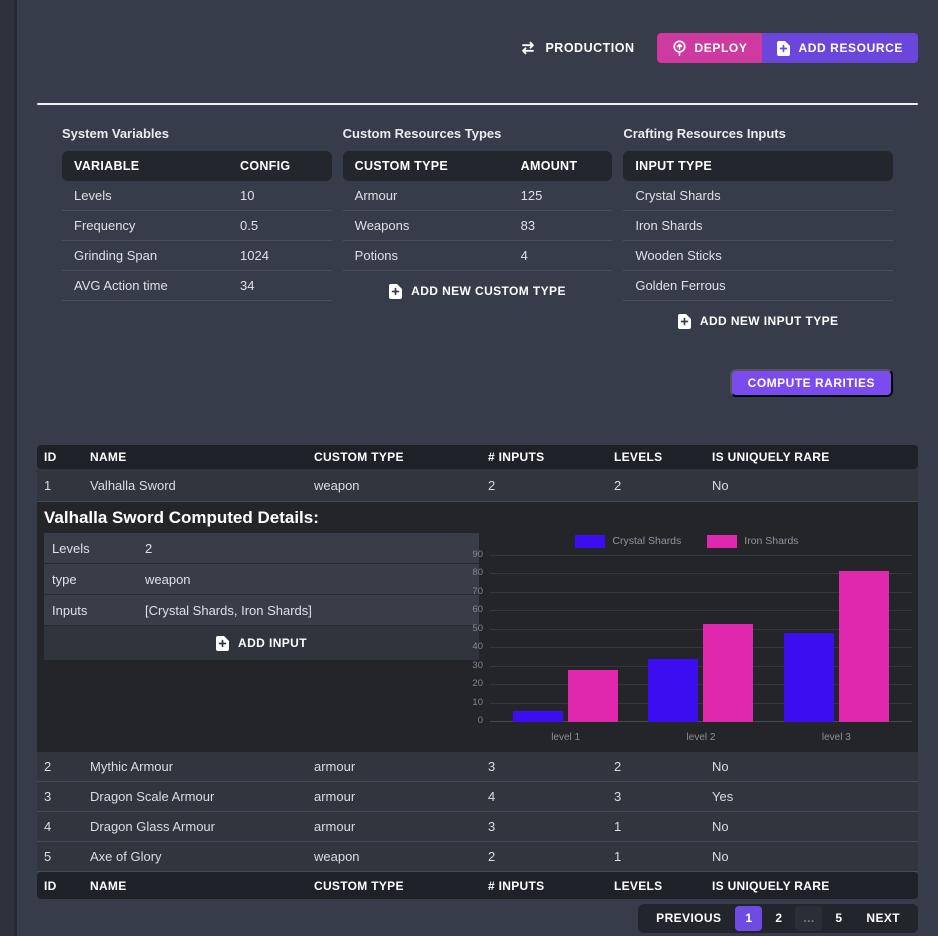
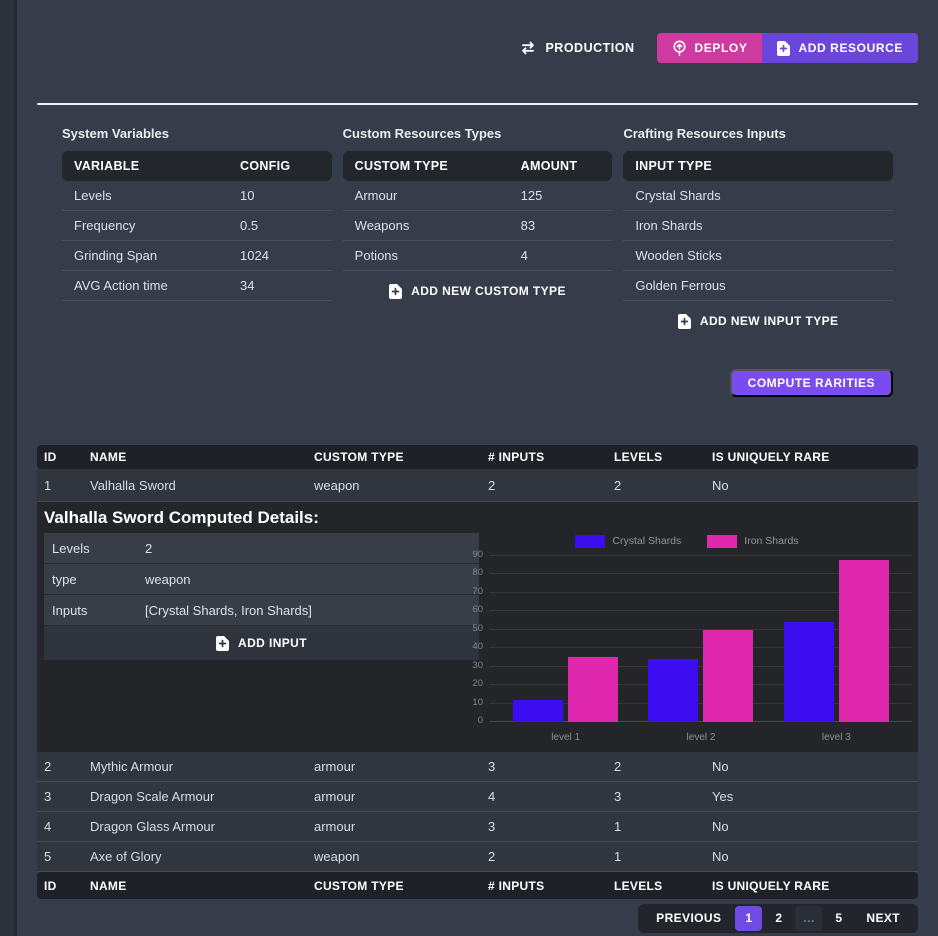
Crystal Shards/level 1: 6 -> 12
Iron Shards/level 1: 28 -> 35
Iron Shards/level 2: 53 -> 50
Crystal Shards/level 3: 48 -> 54
Iron Shards/level 3: 82 -> 88
